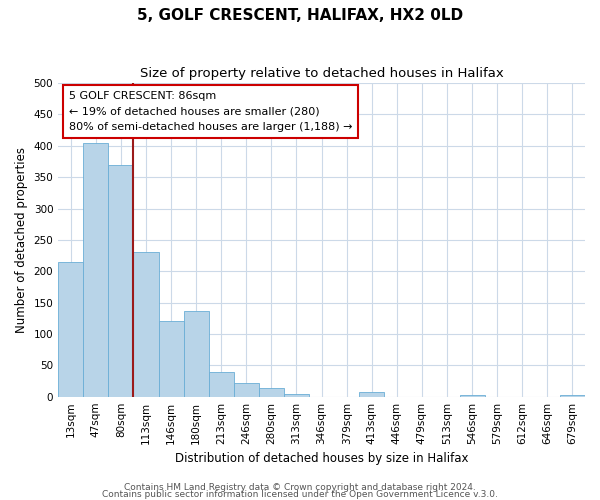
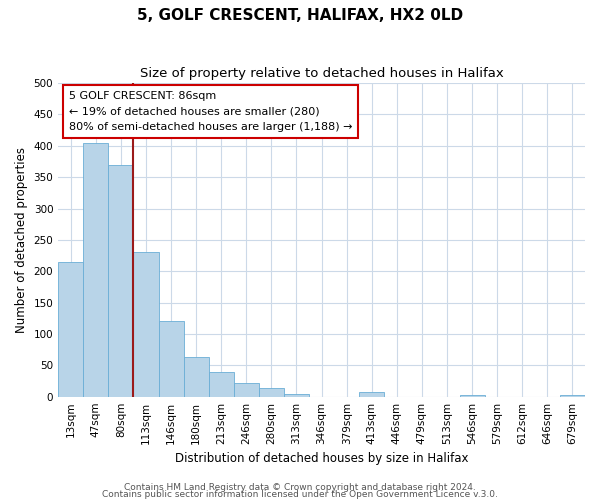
180sqm: 136 -> 63
